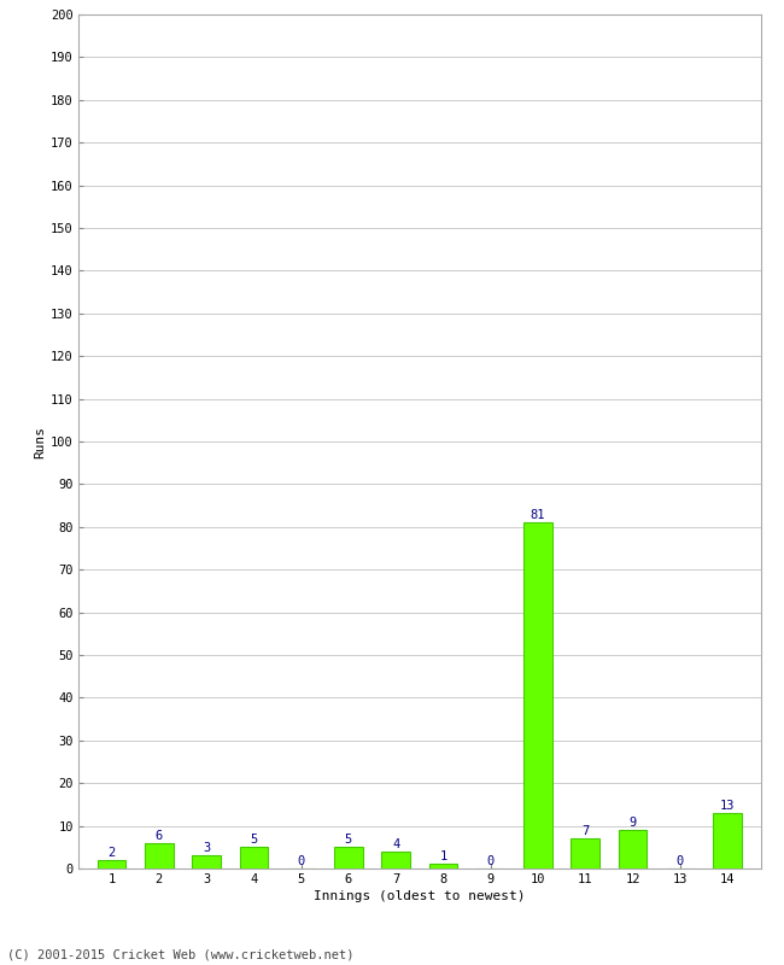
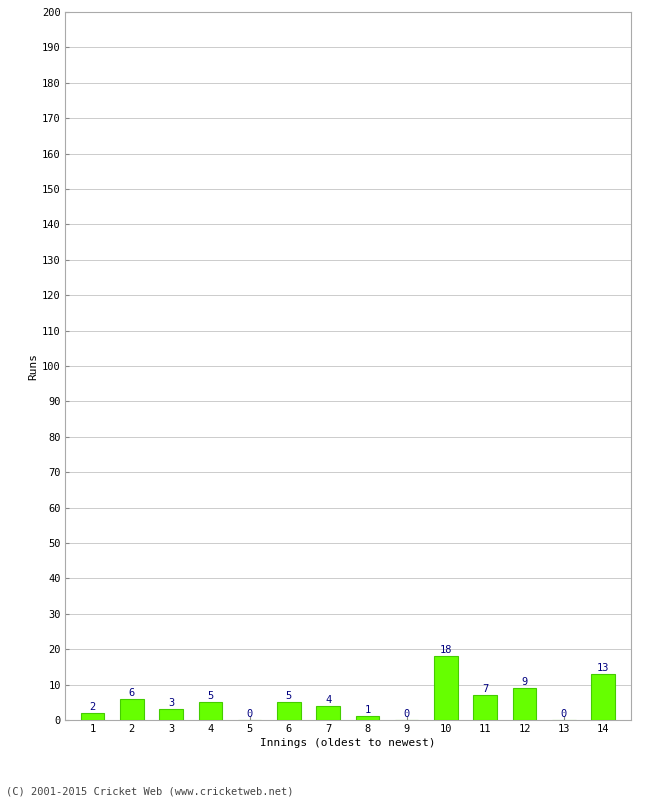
10: 81 -> 18
